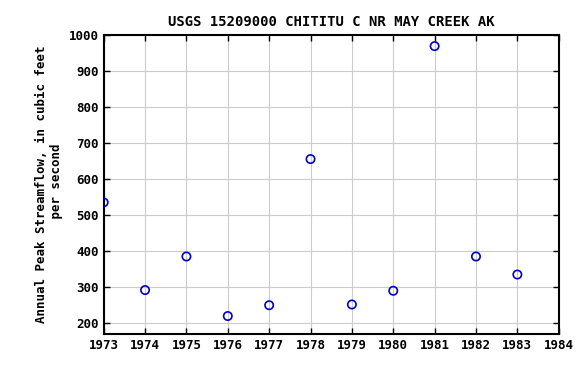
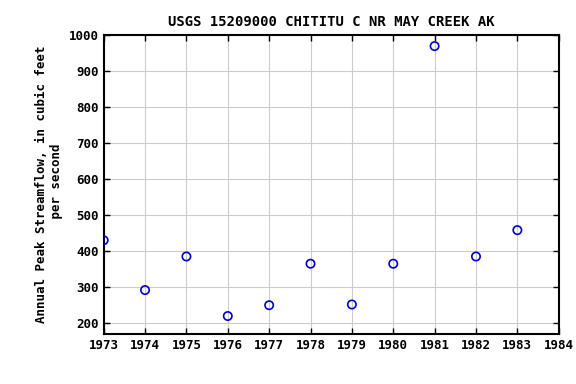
1973: 535 -> 430
1978: 655 -> 365
1980: 290 -> 365
1983: 335 -> 458
